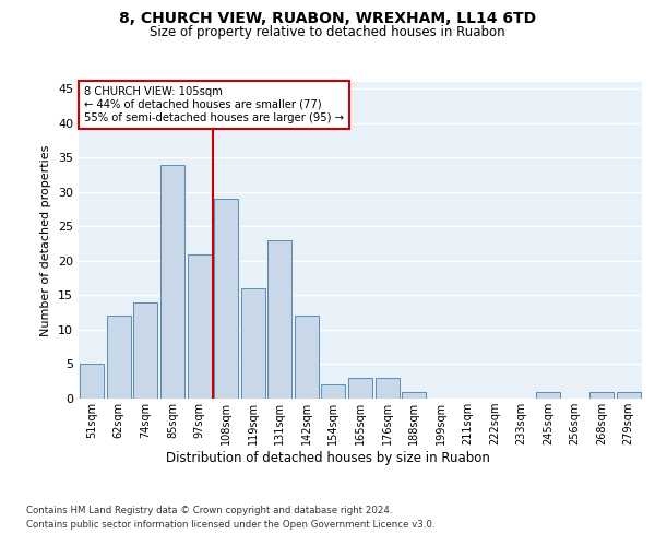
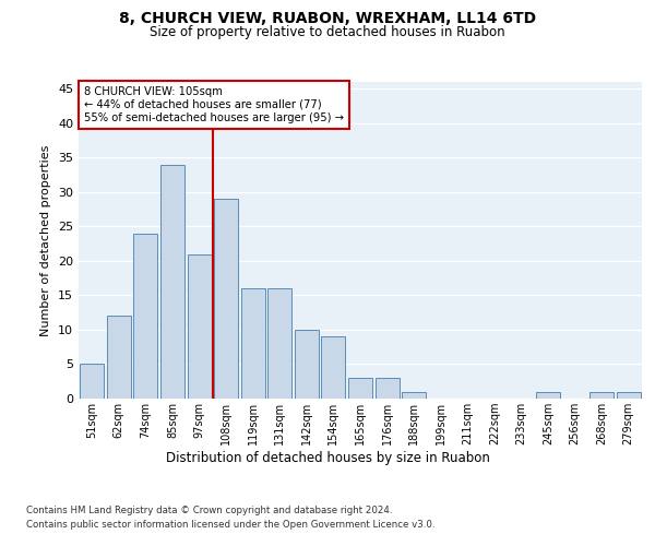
74sqm: 14 -> 24
131sqm: 23 -> 16
142sqm: 12 -> 10
154sqm: 2 -> 9
